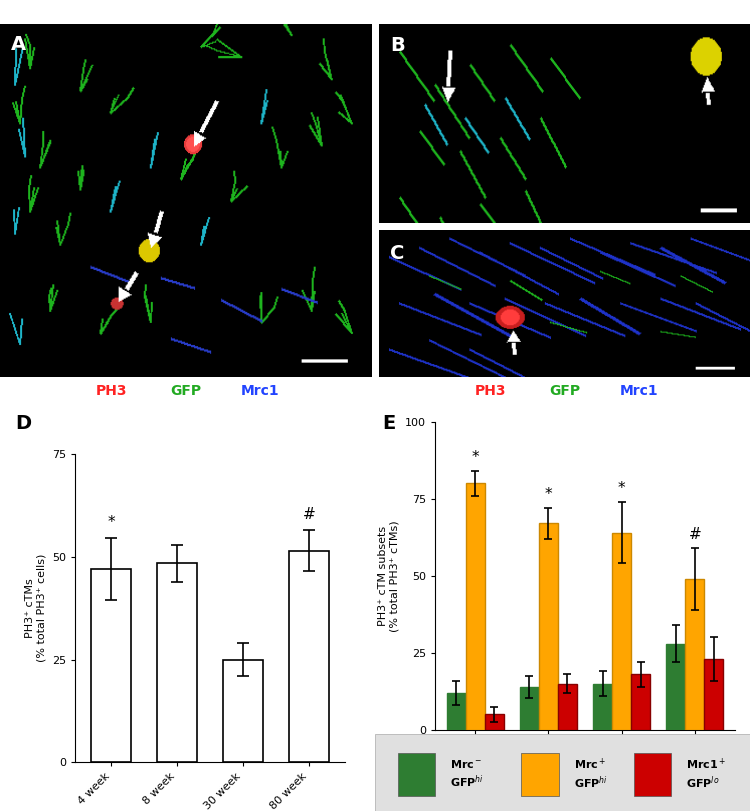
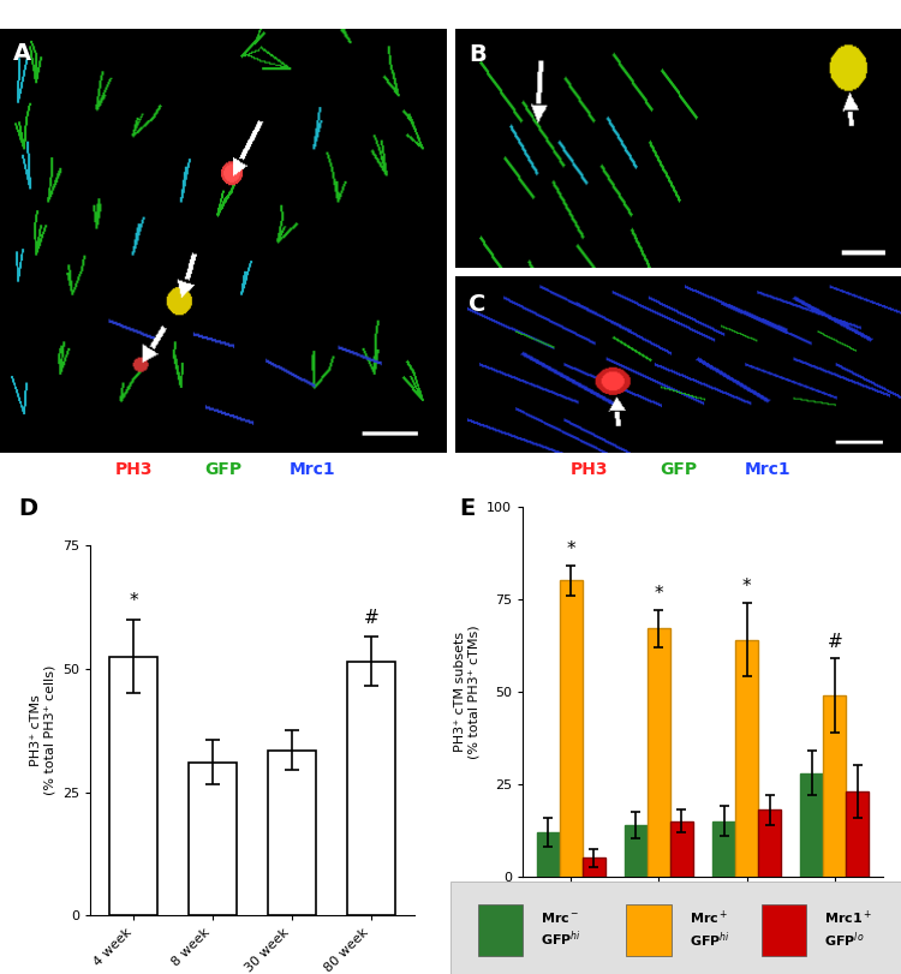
4 week: 47.0 -> 52.5
8 week: 48.5 -> 31.0
30 week: 25.0 -> 33.5
